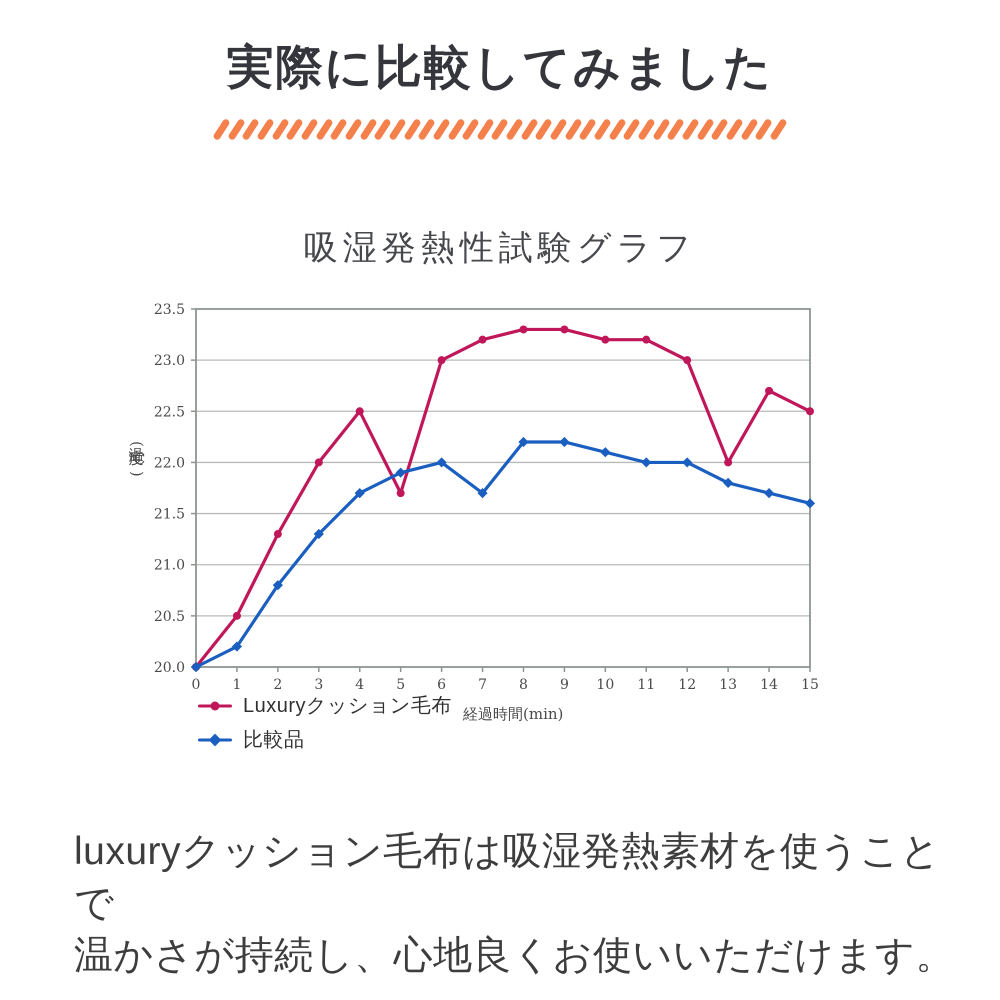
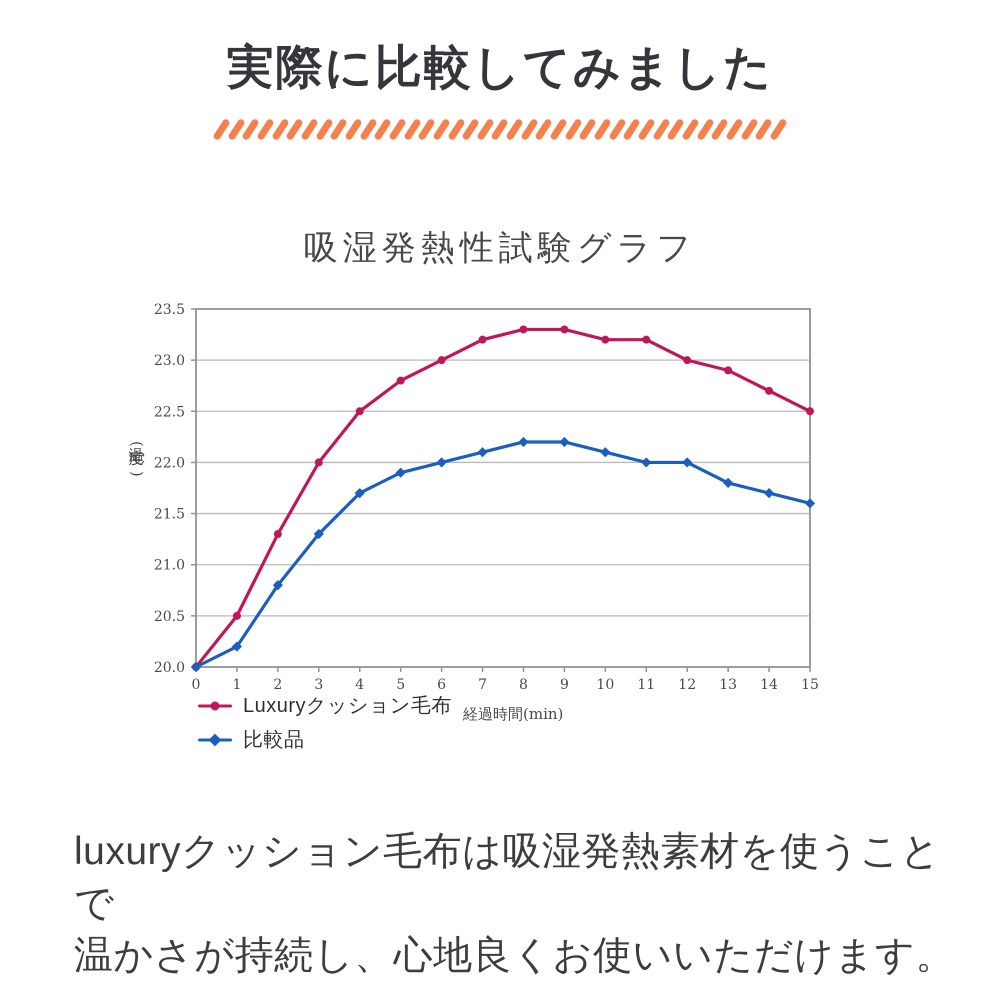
Luxuryクッション毛布/5: 21.7 -> 22.8
比較品/7: 21.7 -> 22.1
Luxuryクッション毛布/13: 22.0 -> 22.9
